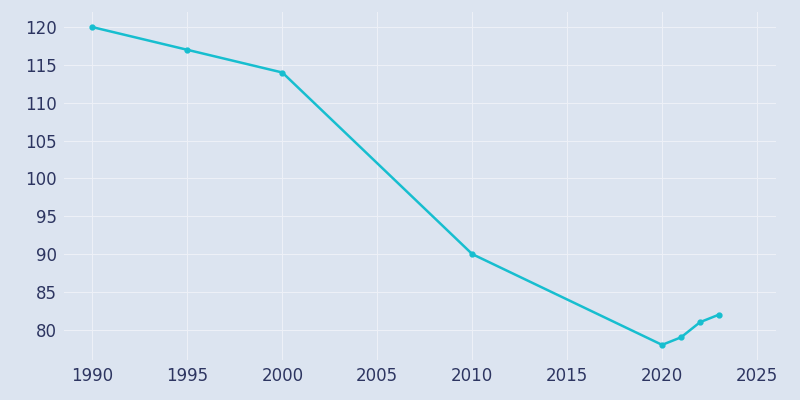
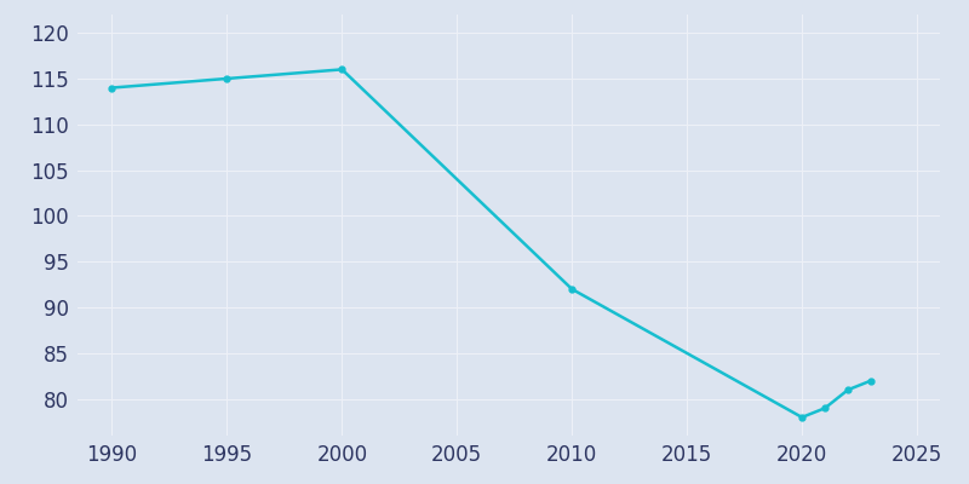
1990: 120 -> 114
1995: 117 -> 115
2000: 114 -> 116
2010: 90 -> 92
